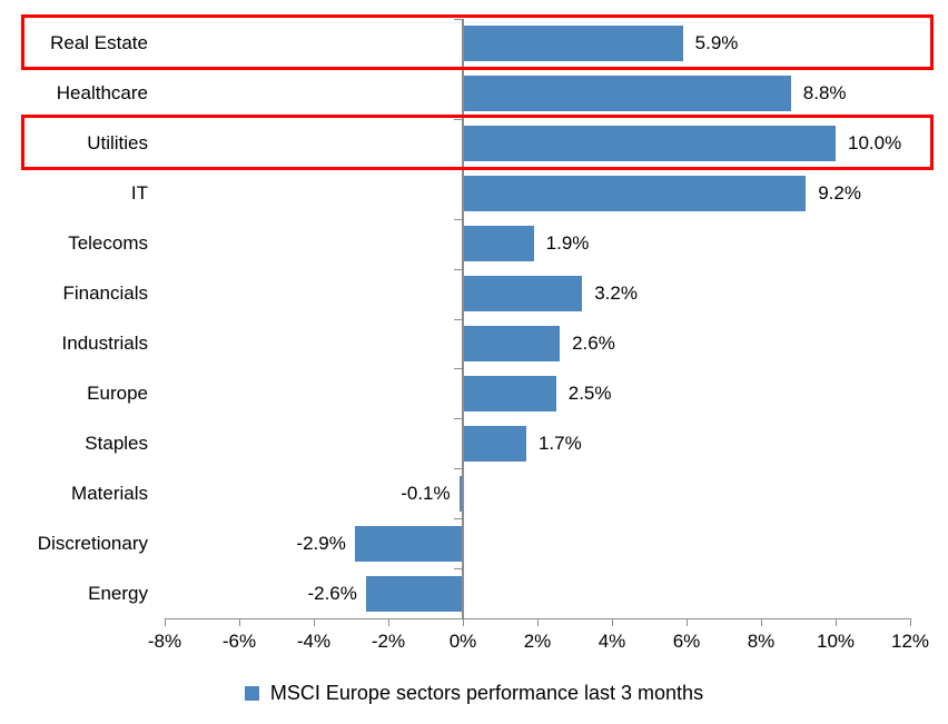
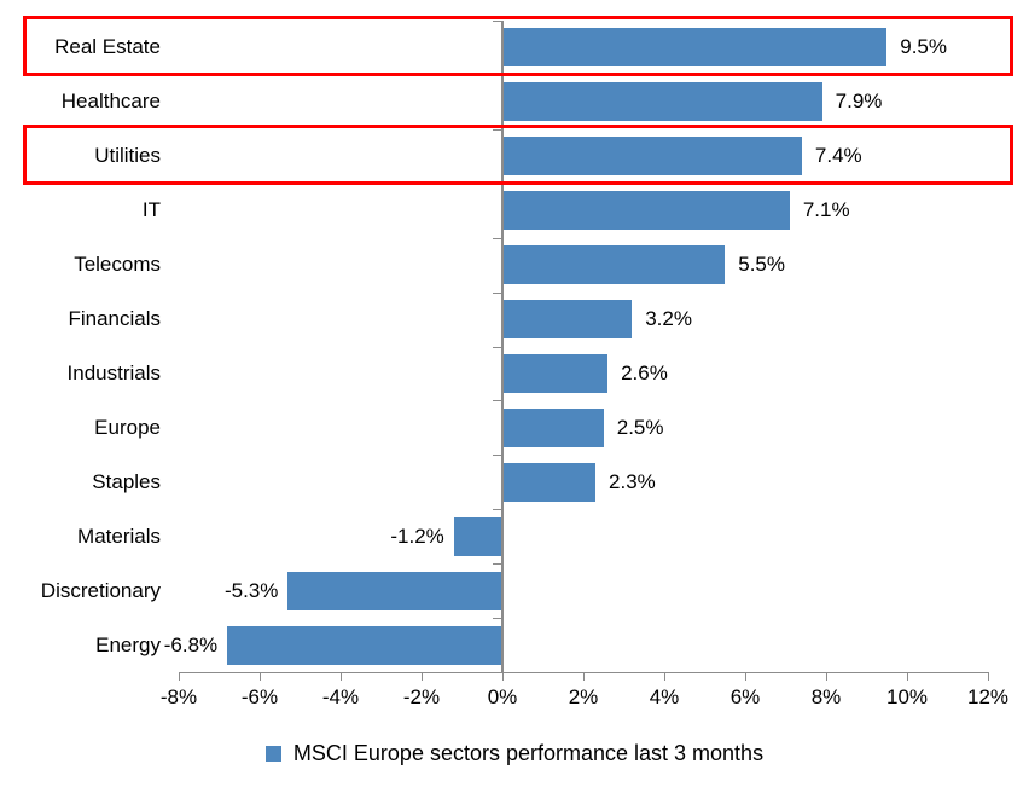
Real Estate: 5.9% -> 9.5%
Healthcare: 8.8% -> 7.9%
Utilities: 10.0% -> 7.4%
IT: 9.2% -> 7.1%
Telecoms: 1.9% -> 5.5%
Staples: 1.7% -> 2.3%
Materials: -0.1% -> -1.2%
Discretionary: -2.9% -> -5.3%
Energy: -2.6% -> -6.8%
